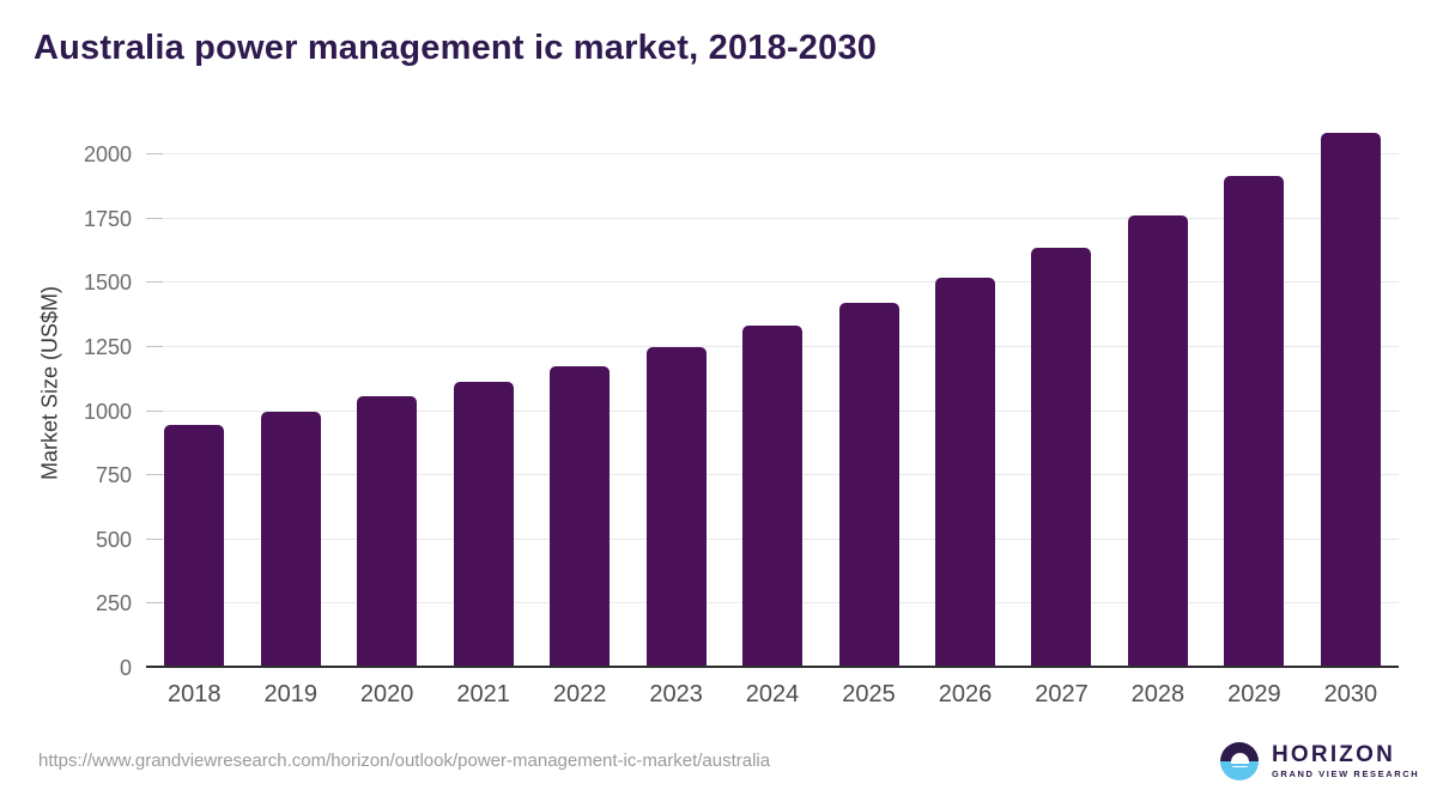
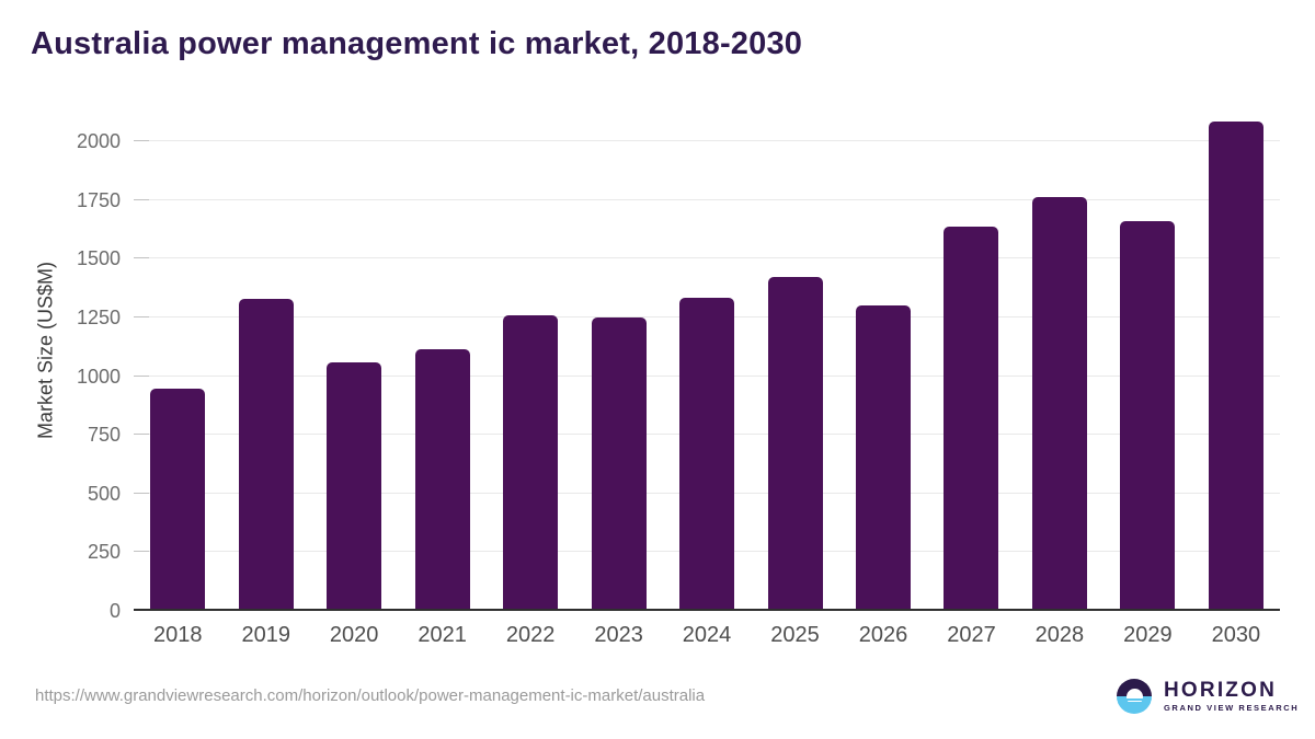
2019: 1000 -> 1330
2022: 1180 -> 1260
2026: 1520 -> 1300
2029: 1920 -> 1660
